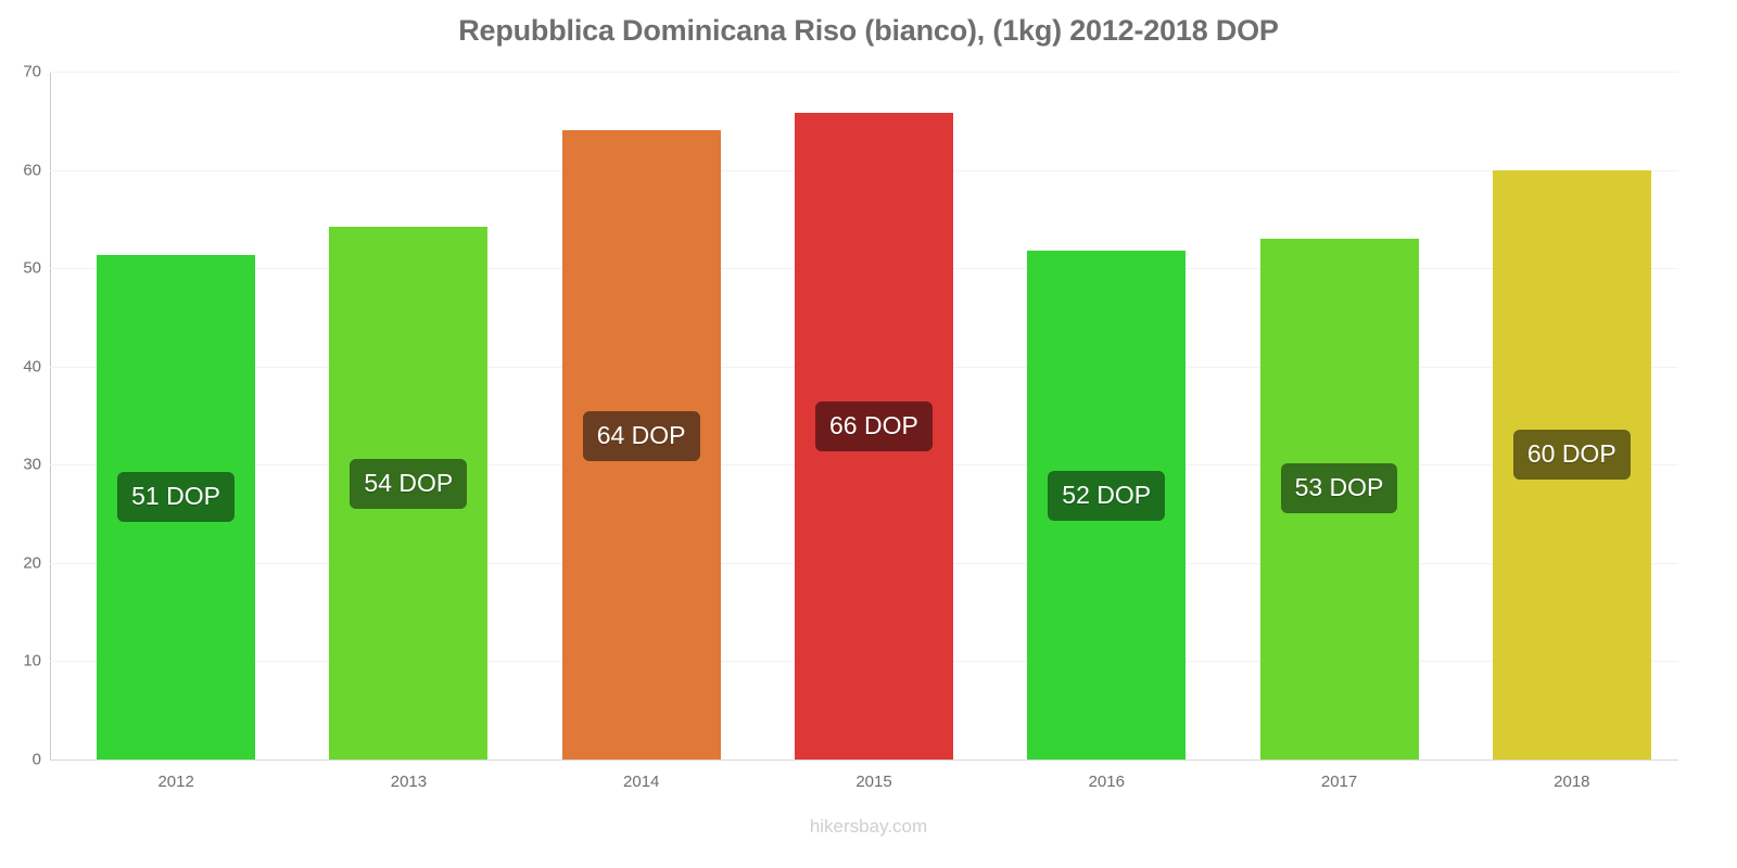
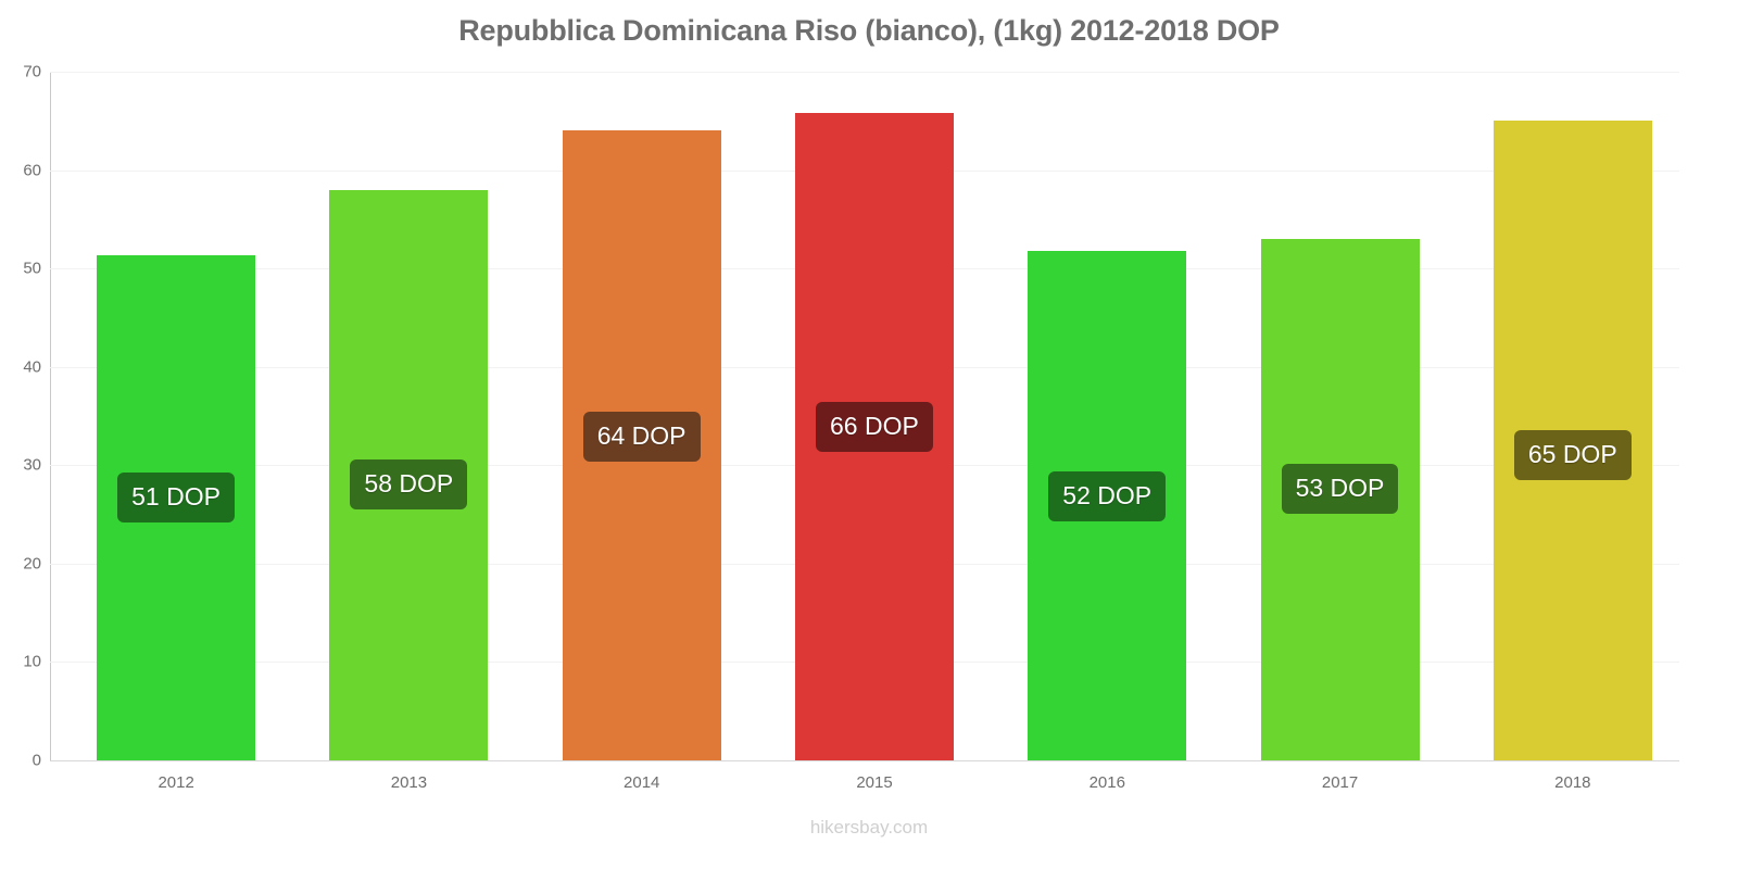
2013: 54 -> 58
2018: 60 -> 65
